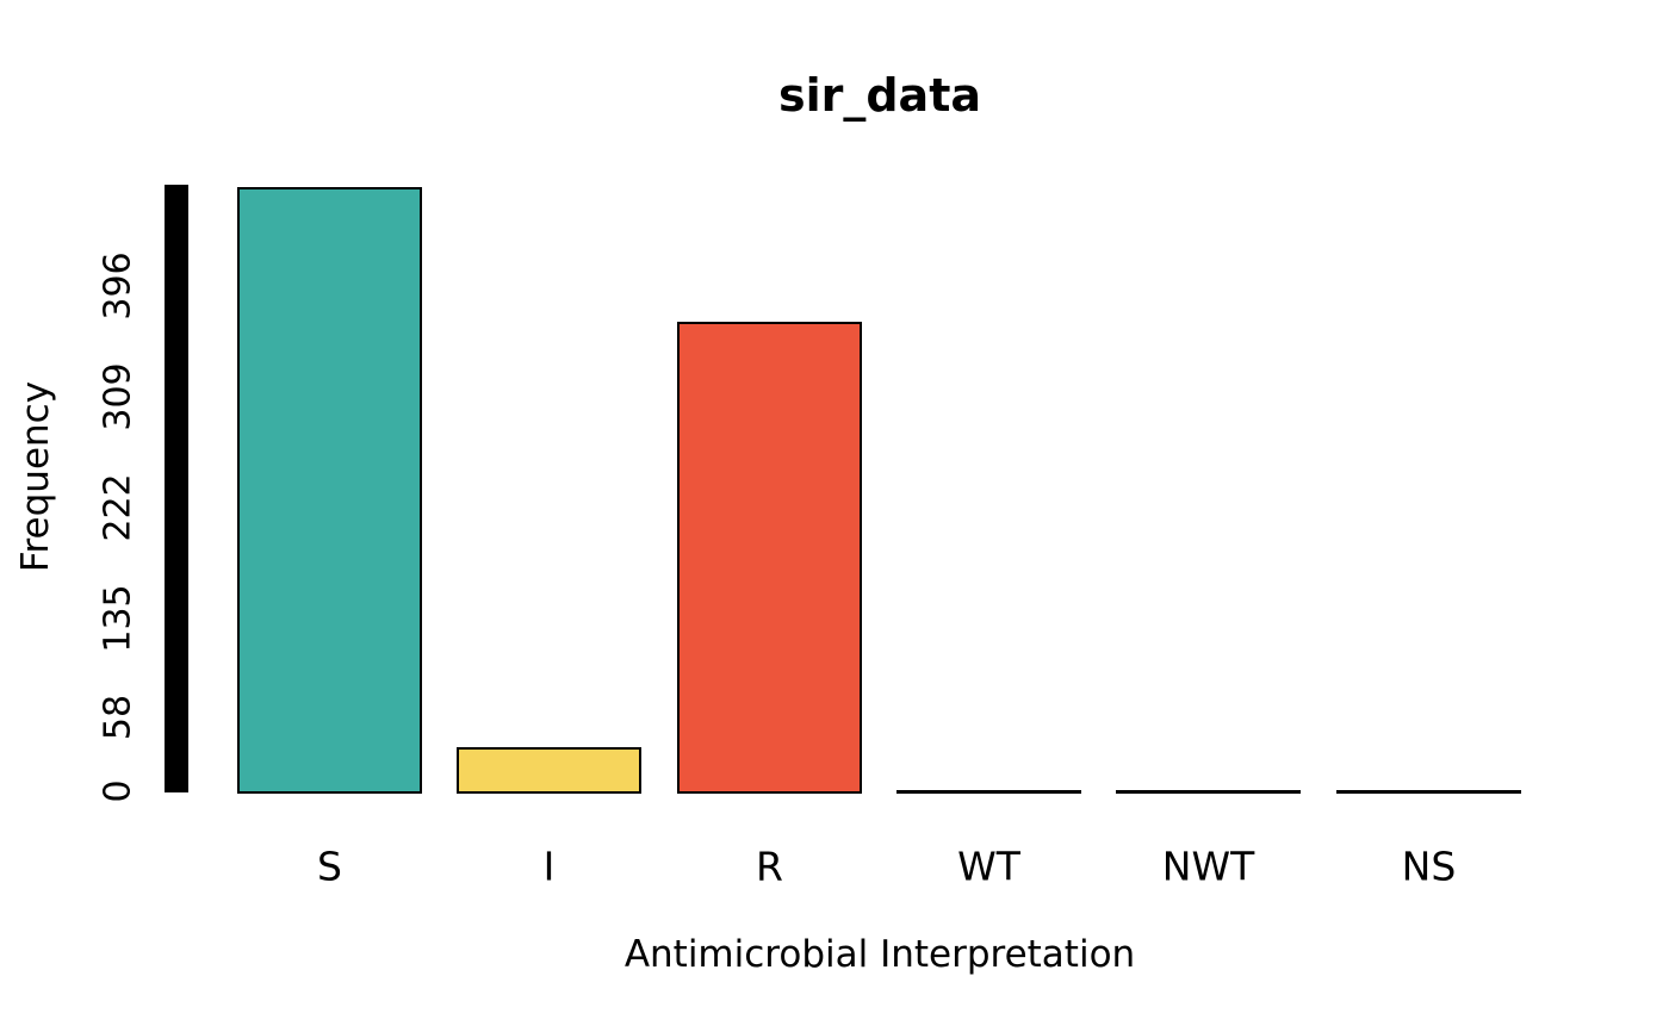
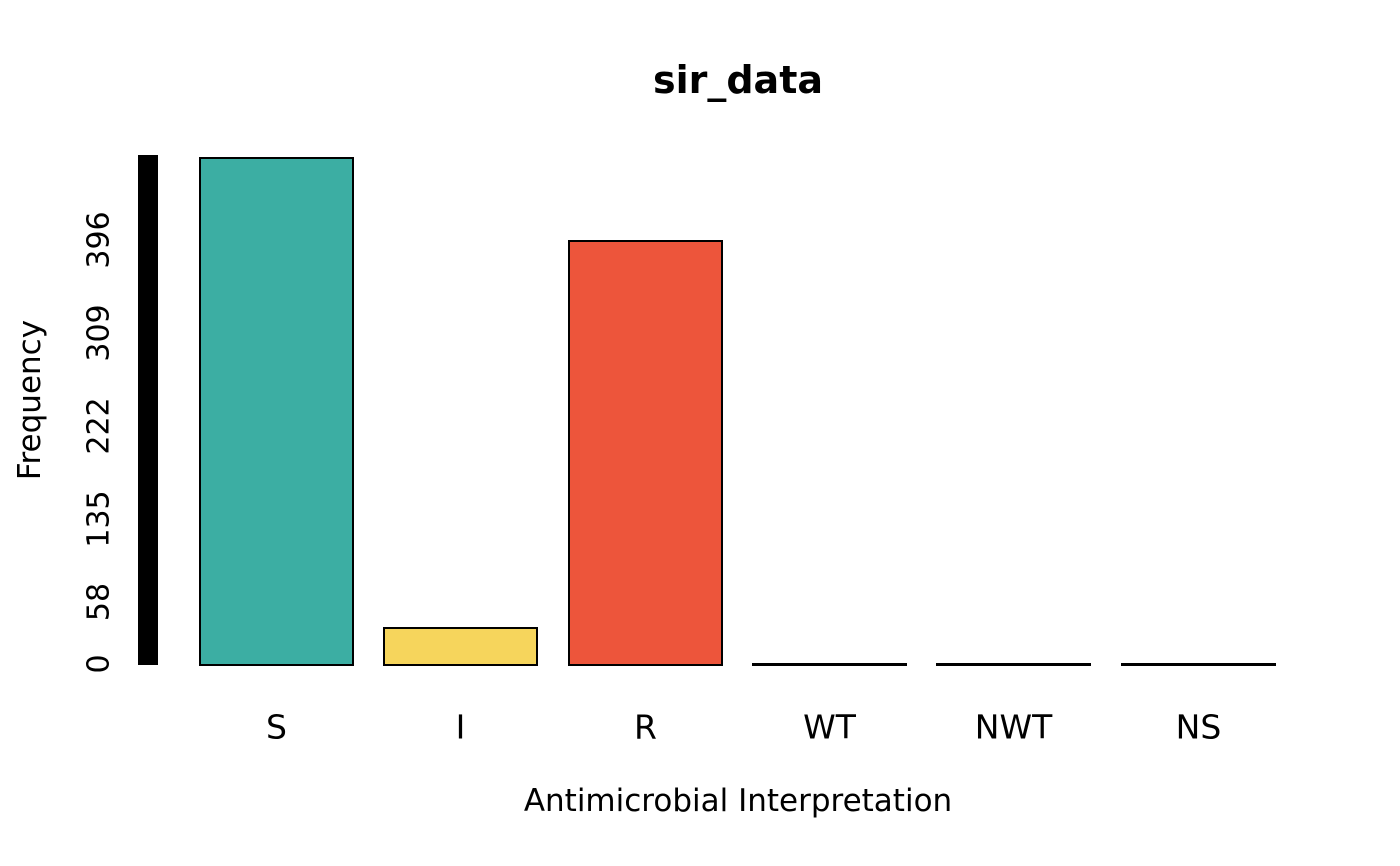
R: 370 -> 398
